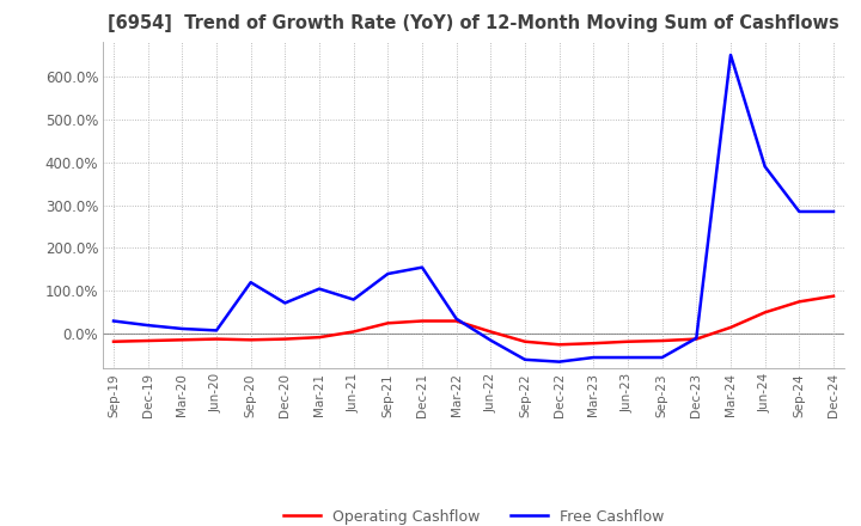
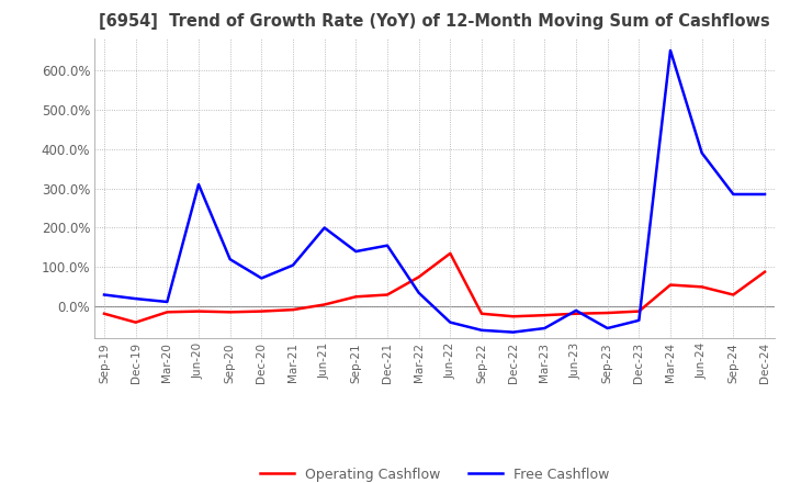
Operating Cashflow/Dec-19: -16% -> -40%
Free Cashflow/Jun-20: 8% -> 310%
Free Cashflow/Jun-21: 80% -> 200%
Operating Cashflow/Mar-22: 30% -> 75%
Operating Cashflow/Jun-22: 5% -> 135%
Free Cashflow/Jun-22: -15% -> -40%
Free Cashflow/Jun-23: -55% -> -10%
Free Cashflow/Dec-23: -10% -> -35%
Operating Cashflow/Mar-24: 15% -> 55%
Operating Cashflow/Sep-24: 75% -> 30%
